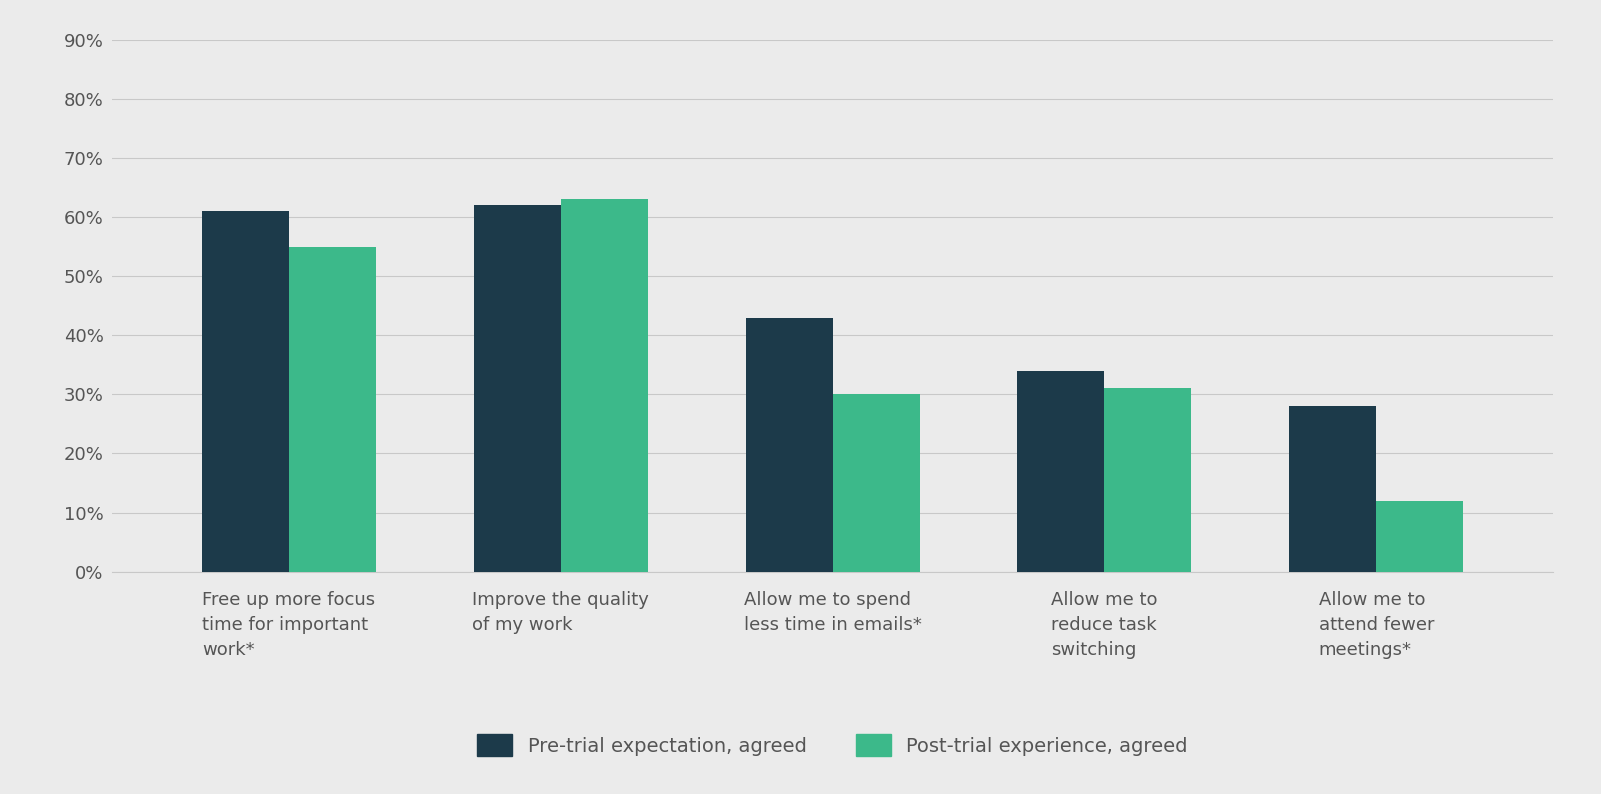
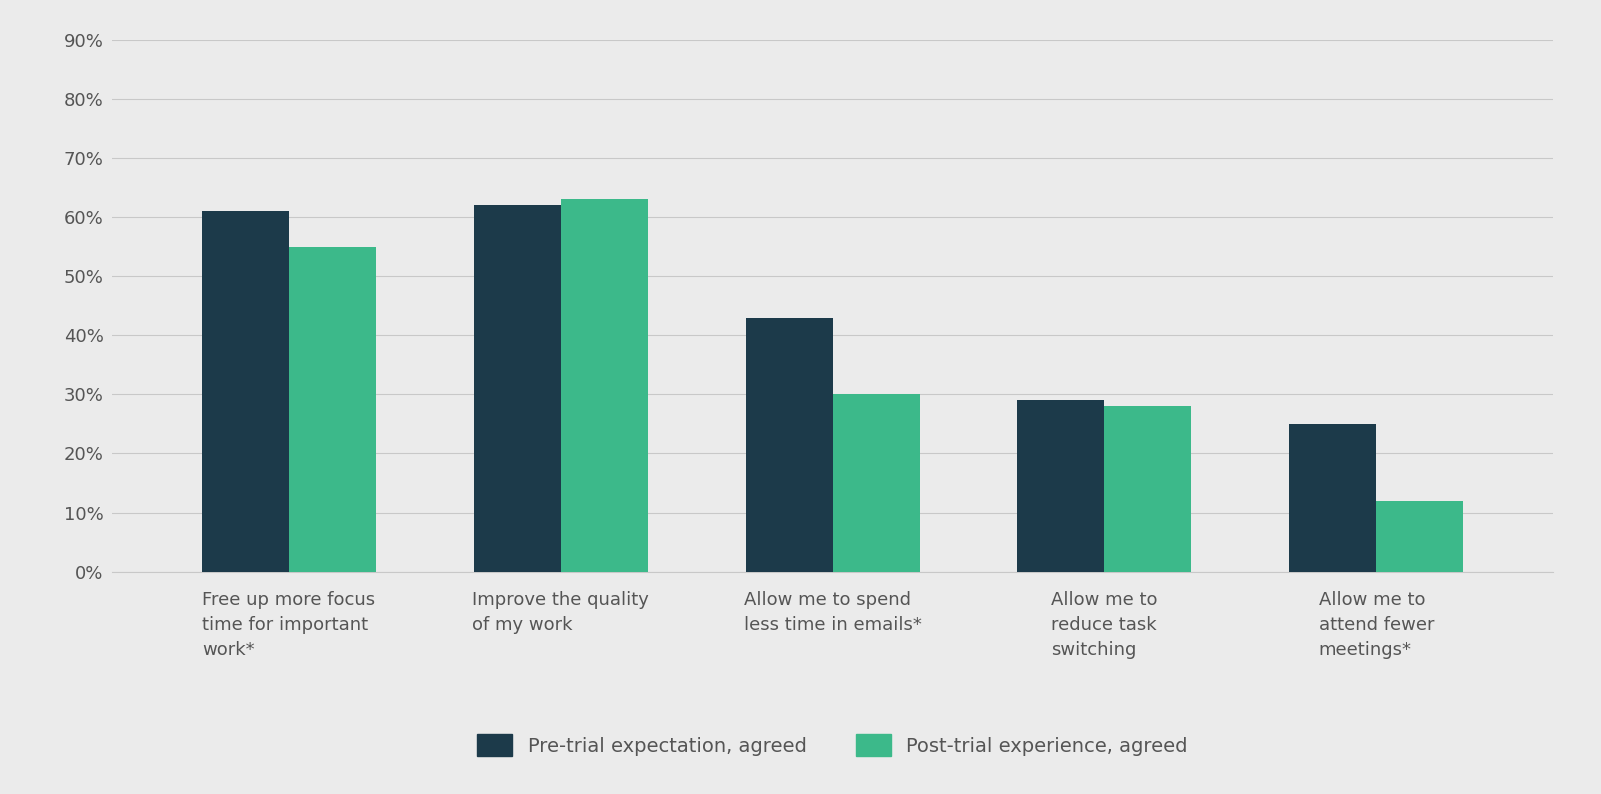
Pre-trial expectation, agreed/Allow me to reduce task switching: 34% -> 29%
Post-trial experience, agreed/Allow me to reduce task switching: 31% -> 28%
Pre-trial expectation, agreed/Allow me to attend fewer meetings*: 28% -> 25%
